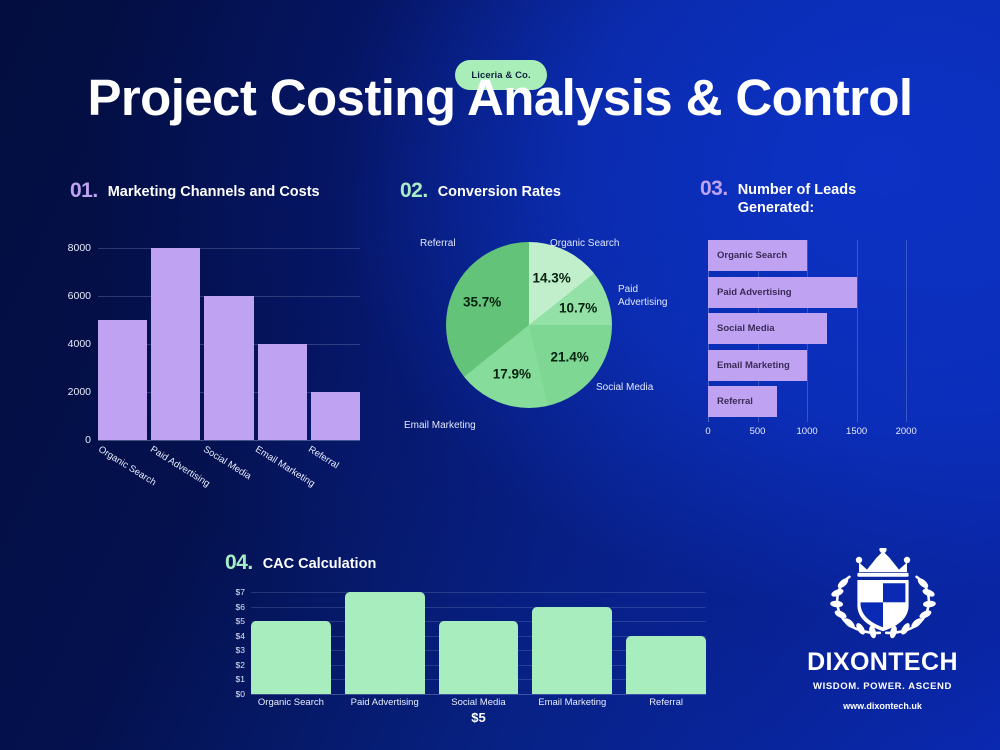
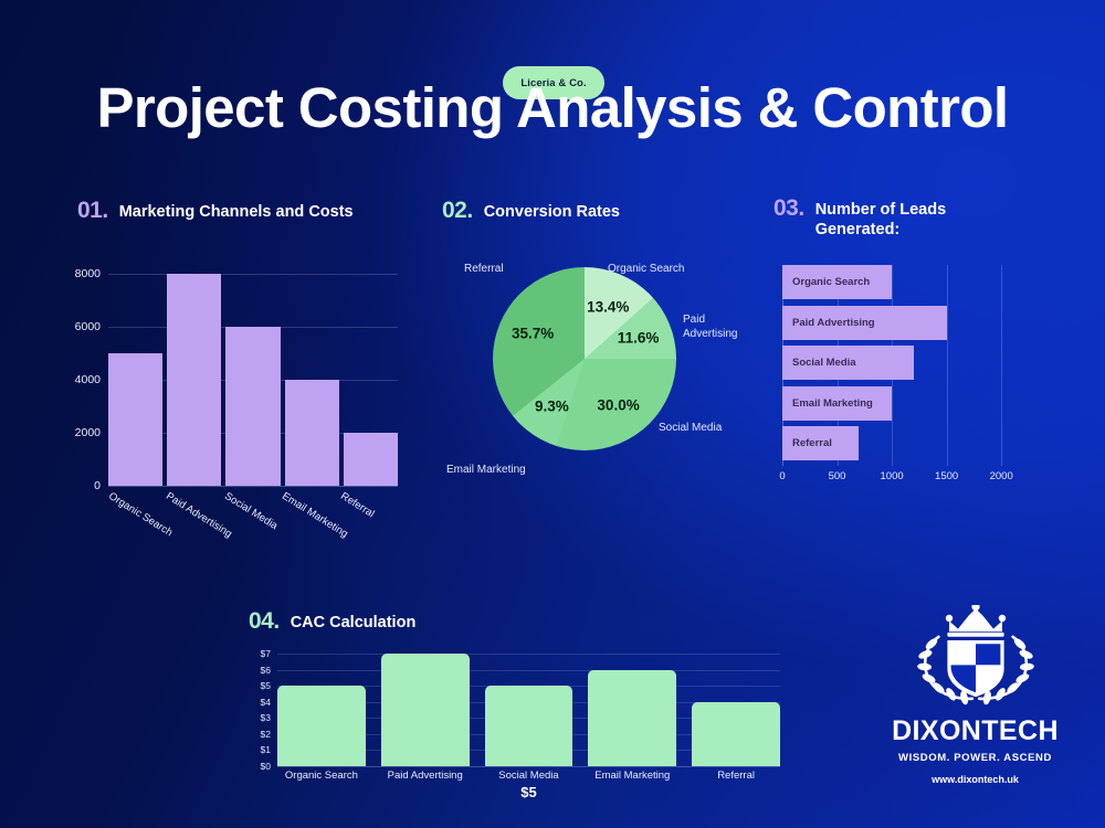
Conversion Rates/Organic Search: 14.3% -> 13.4%
Conversion Rates/Paid Advertising: 10.7% -> 11.6%
Conversion Rates/Social Media: 21.4% -> 30.0%
Conversion Rates/Email Marketing: 17.9% -> 9.3%
